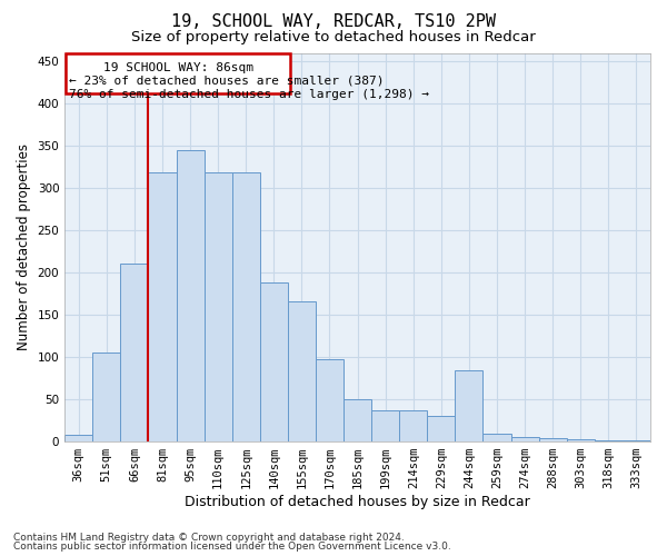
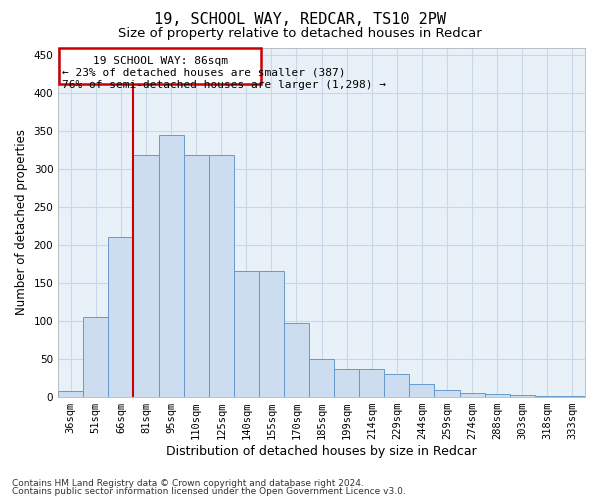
140sqm: 188 -> 165
244sqm: 84 -> 16
